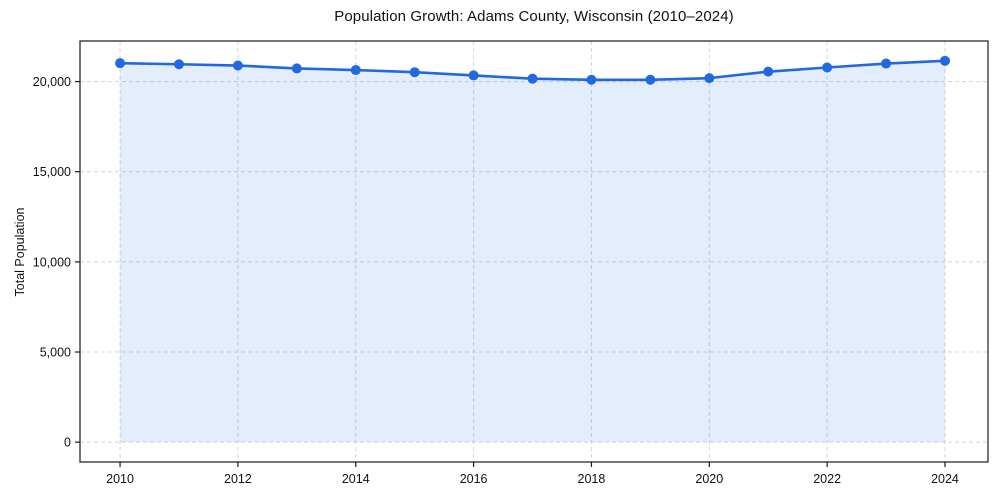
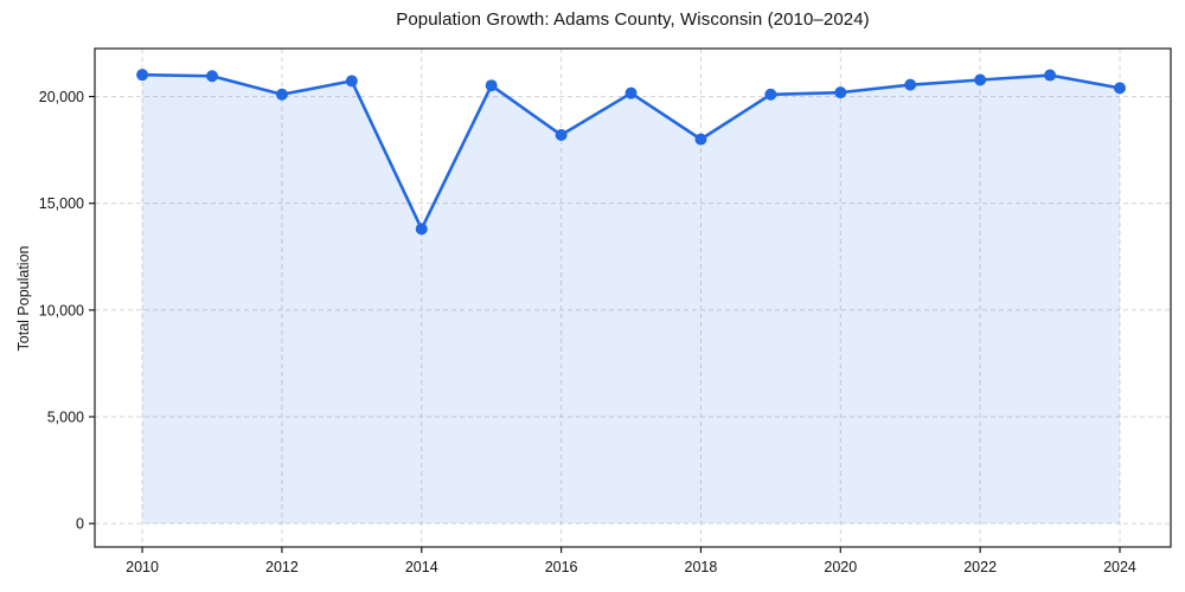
2012: 20900 -> 20100
2014: 20600 -> 13800
2016: 20300 -> 18200
2018: 20100 -> 18000
2024: 21200 -> 20400
